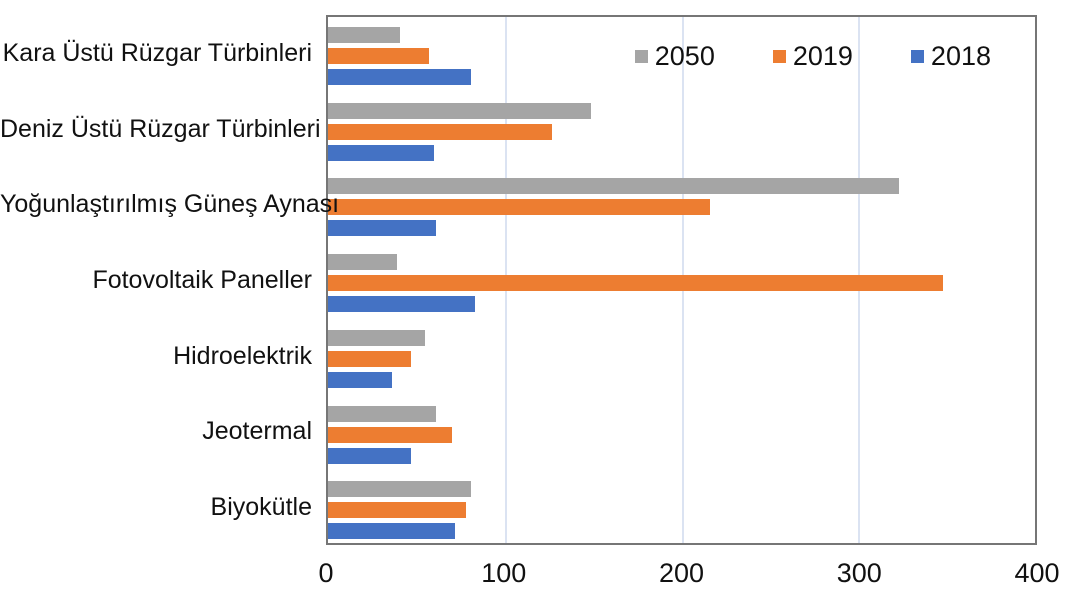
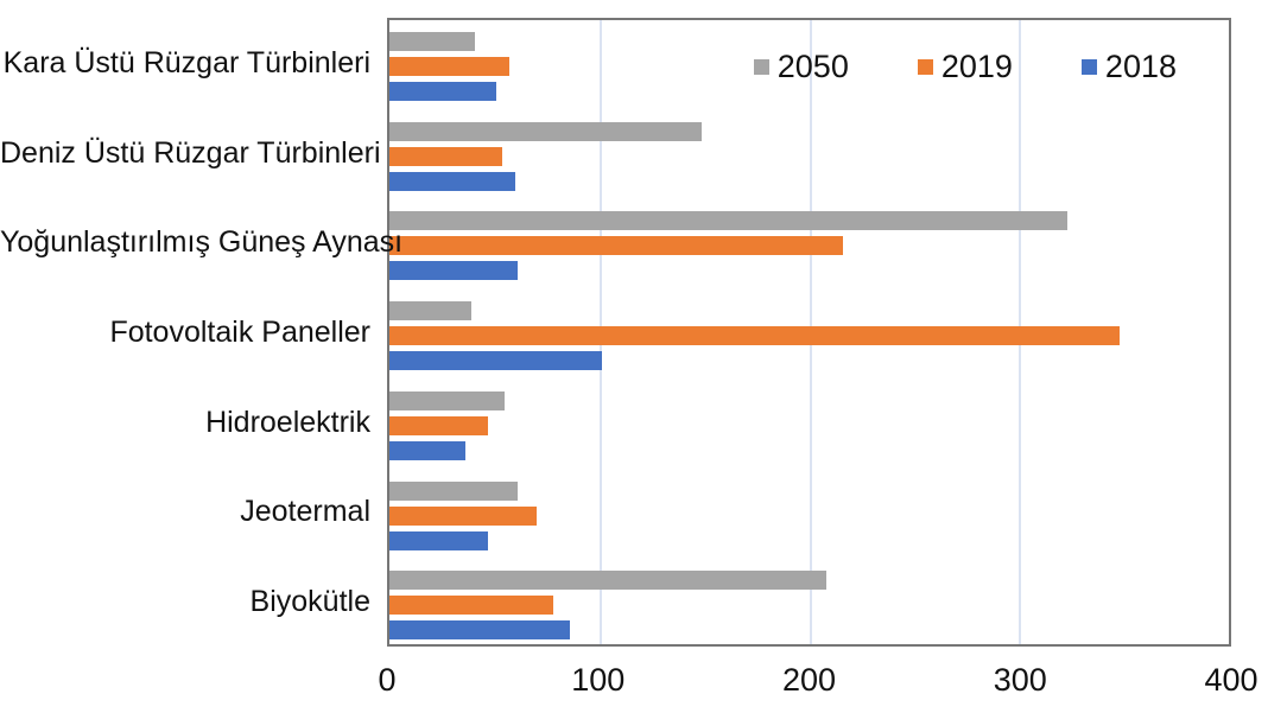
2018/Kara Üstü Rüzgar Türbinleri: 81 -> 51
2019/Deniz Üstü Rüzgar Türbinleri: 127 -> 54
2018/Fotovoltaik Paneller: 83 -> 101
2050/Biyokütle: 81 -> 208
2018/Biyokütle: 72 -> 86
